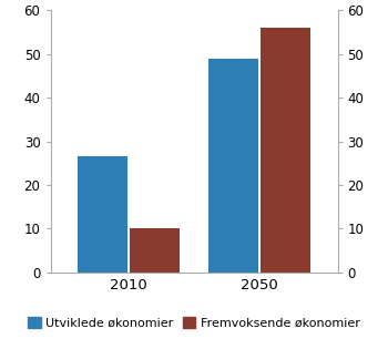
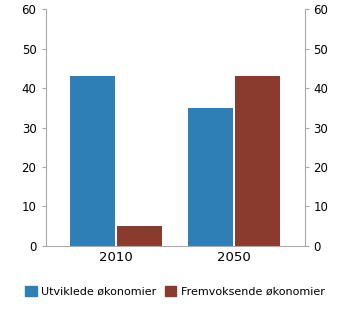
Utviklede økonomier/2010: 26.5 -> 43.0
Fremvoksende økonomier/2010: 10 -> 5
Utviklede økonomier/2050: 49.0 -> 35.0
Fremvoksende økonomier/2050: 56 -> 43
